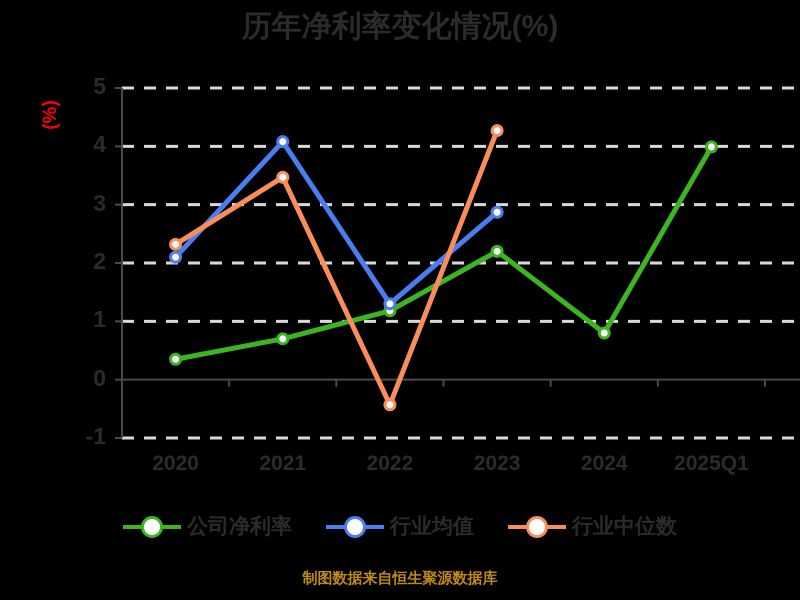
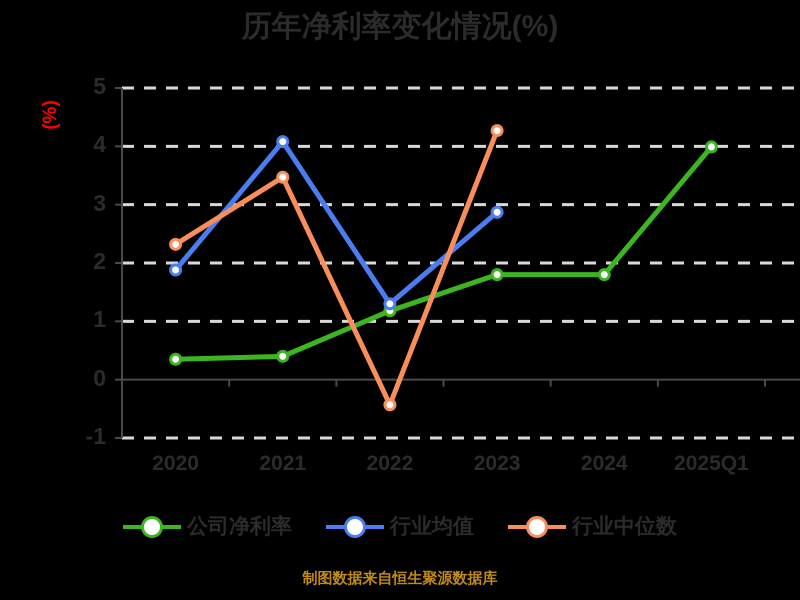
行业均值/2020: 2.1 -> 1.9
公司净利率/2021: 0.7 -> 0.4
公司净利率/2023: 2.2 -> 1.8
公司净利率/2024: 0.8 -> 1.8
